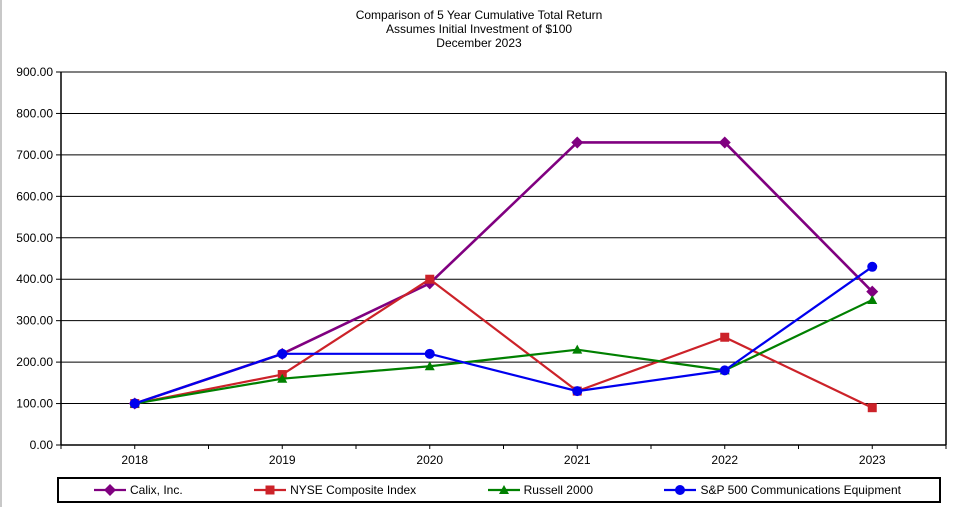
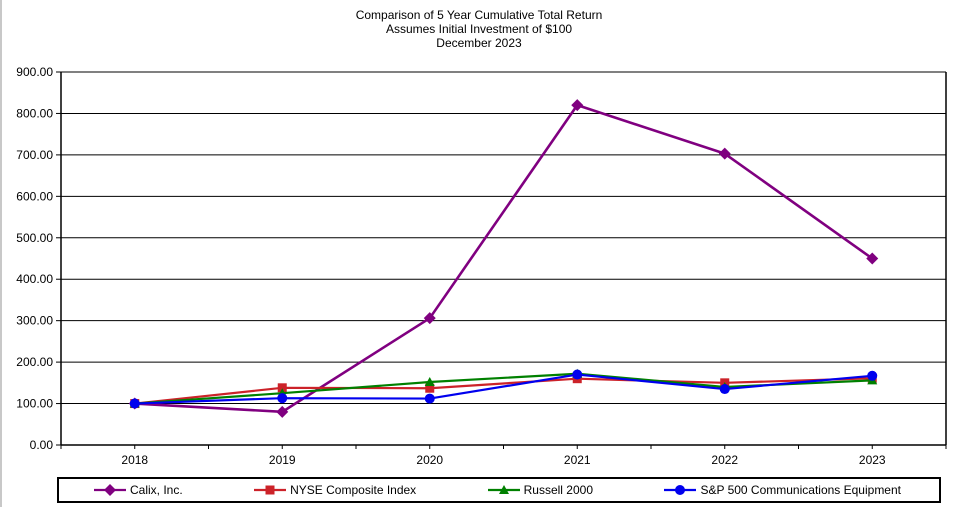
Calix, Inc./2019: 220 -> 80
NYSE Composite Index/2019: 170 -> 140
Russell 2000/2019: 160 -> 120
S&P 500 Communications Equipment/2019: 220 -> 110
Calix, Inc./2020: 390 -> 310
NYSE Composite Index/2020: 400 -> 140
Russell 2000/2020: 190 -> 150
S&P 500 Communications Equipment/2020: 220 -> 110
Calix, Inc./2021: 730 -> 820
NYSE Composite Index/2021: 130 -> 160
Russell 2000/2021: 230 -> 170
S&P 500 Communications Equipment/2021: 130 -> 170
Calix, Inc./2022: 730 -> 700
NYSE Composite Index/2022: 260 -> 150
Russell 2000/2022: 180 -> 140
S&P 500 Communications Equipment/2022: 180 -> 140
Calix, Inc./2023: 370 -> 450
NYSE Composite Index/2023: 90 -> 160
Russell 2000/2023: 350 -> 160
S&P 500 Communications Equipment/2023: 430 -> 170
